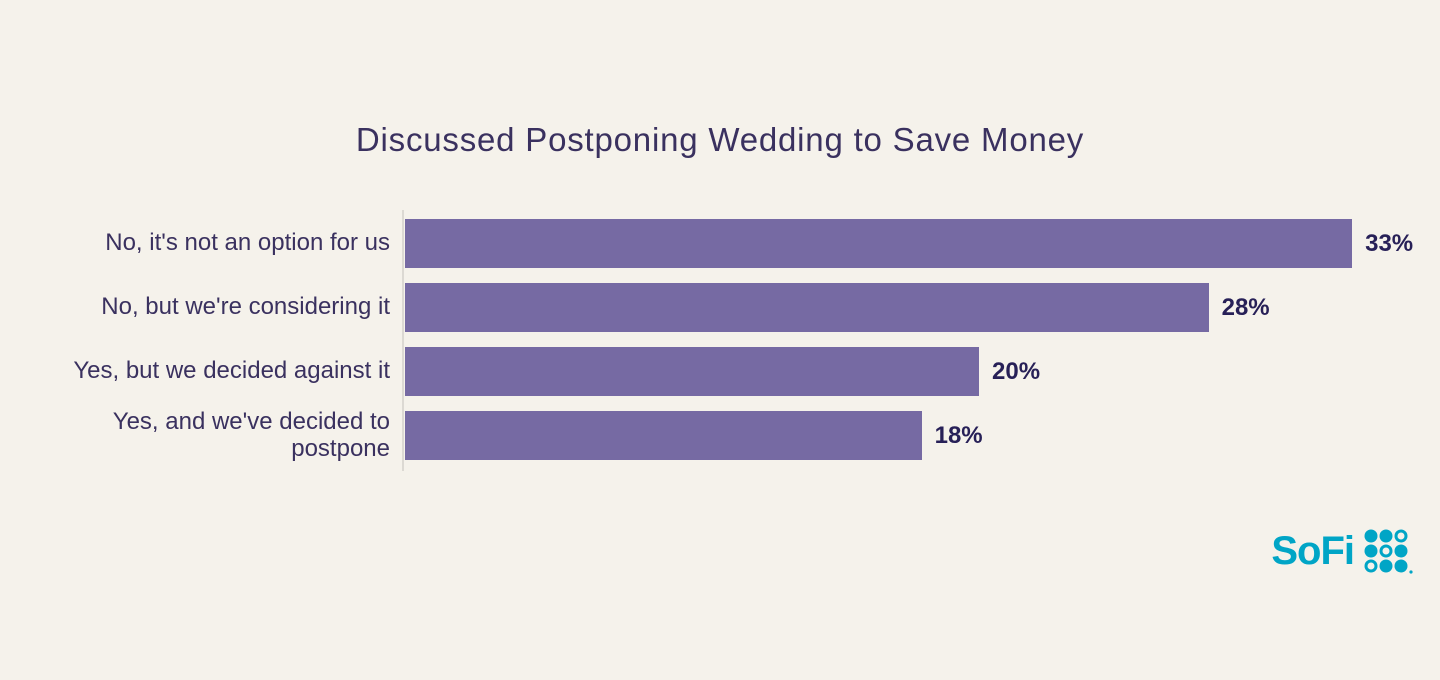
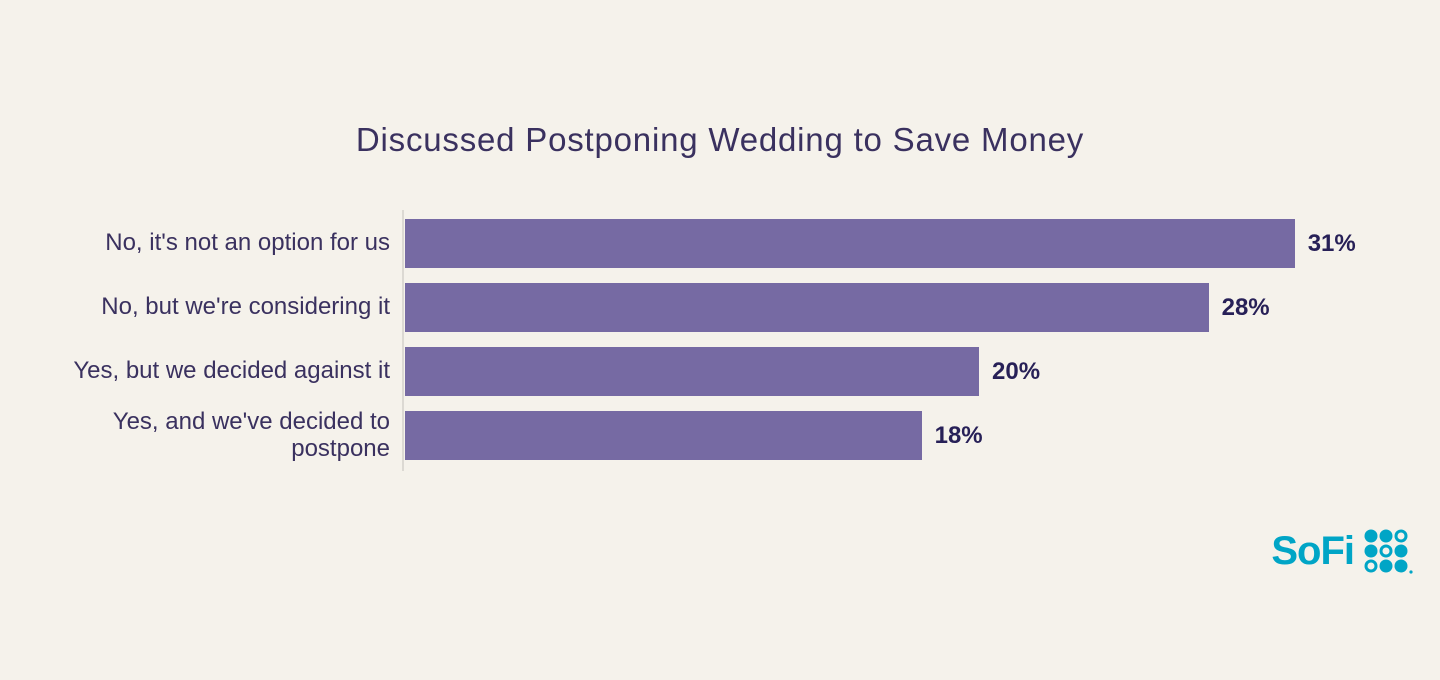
No, it's not an option for us: 33% -> 31%
